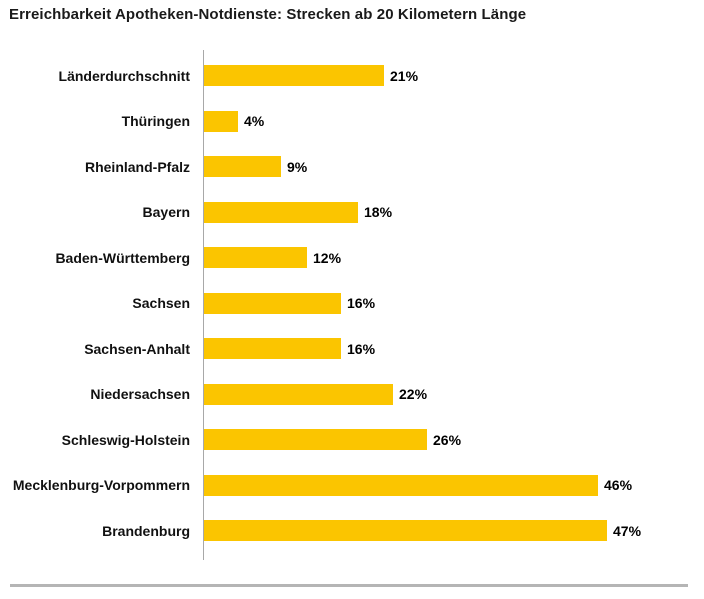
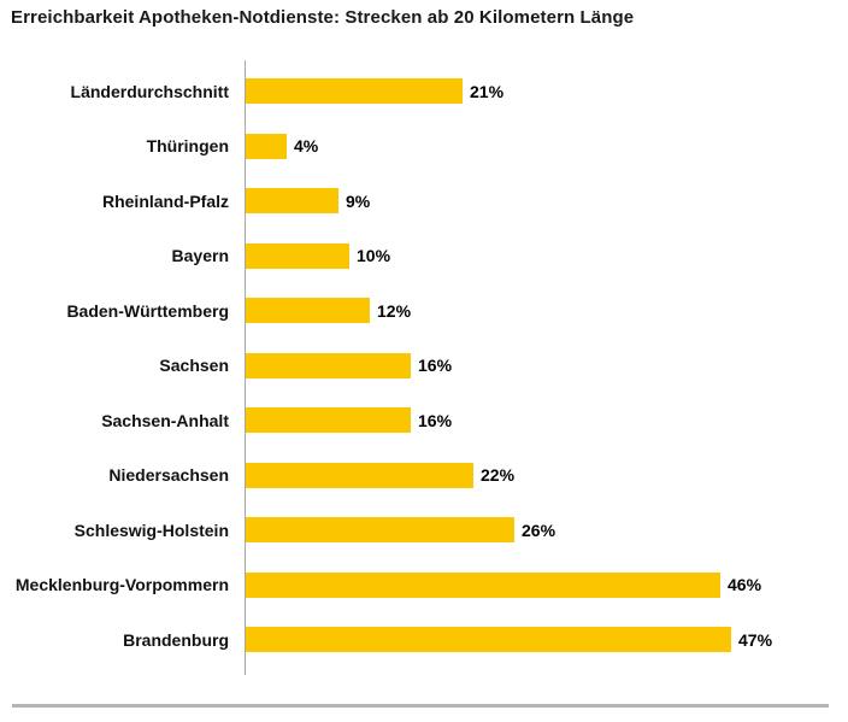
Bayern: 18% -> 10%
